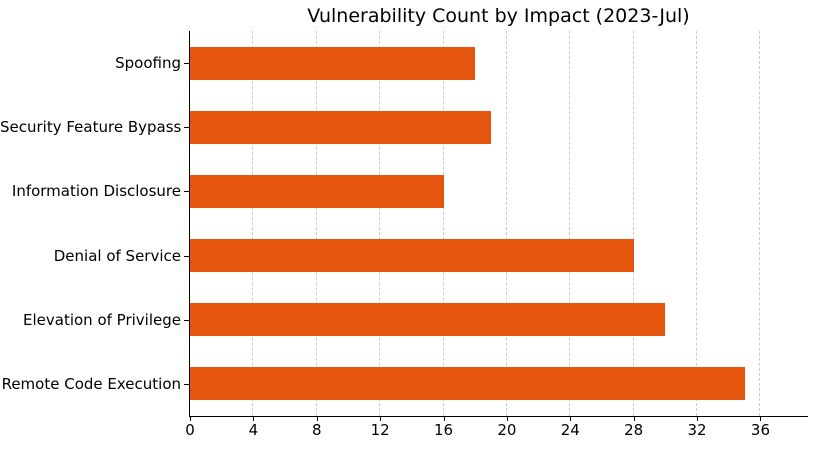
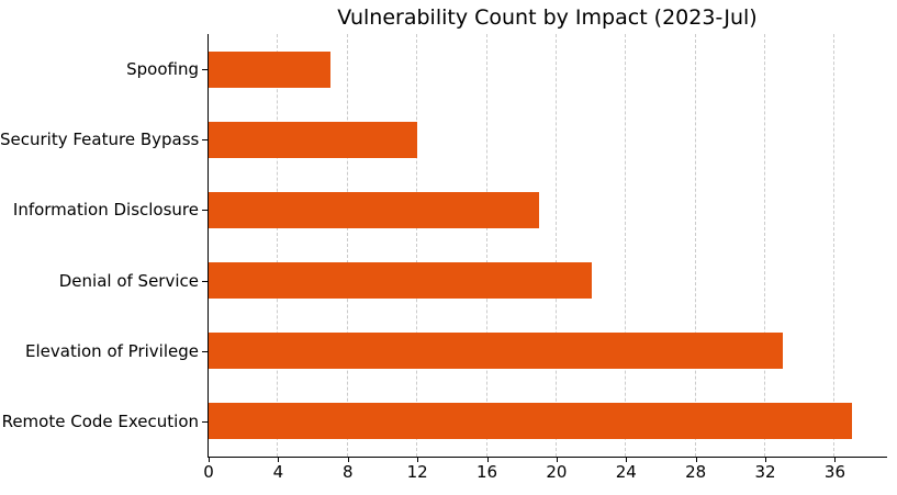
Spoofing: 18 -> 7
Security Feature Bypass: 19 -> 12
Information Disclosure: 16 -> 19
Denial of Service: 28 -> 22
Elevation of Privilege: 30 -> 33
Remote Code Execution: 35 -> 37
